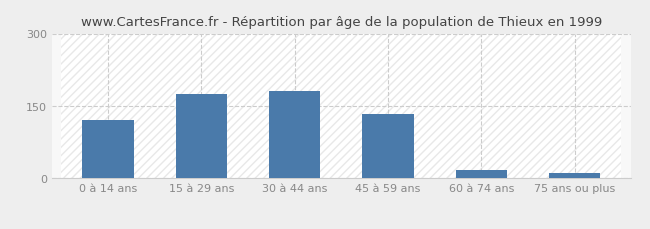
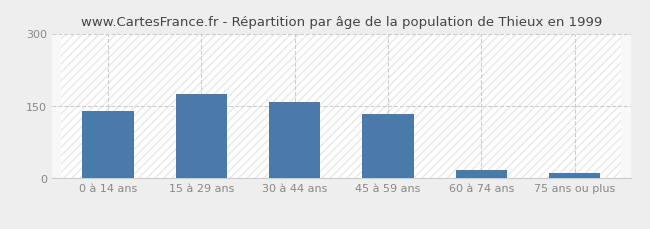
0 à 14 ans: 120 -> 140
30 à 44 ans: 180 -> 158
